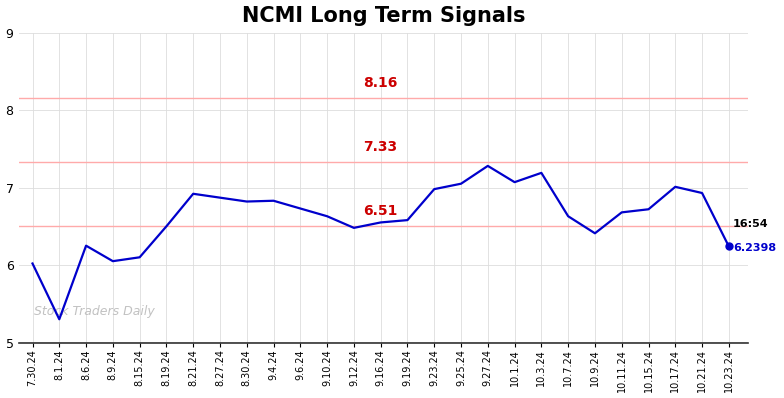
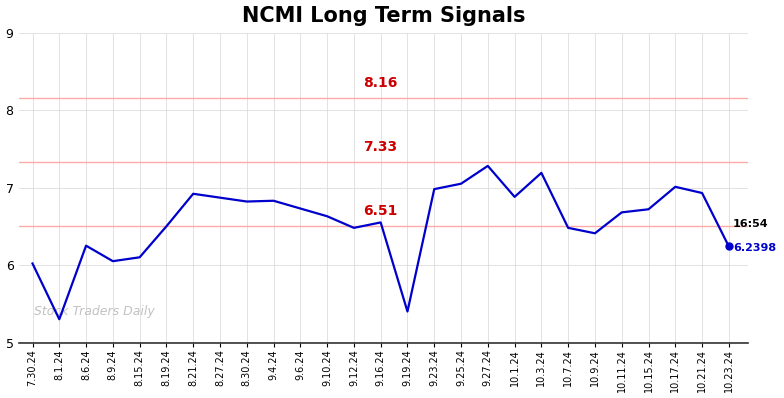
9.19.24: 6.58 -> 5.40
10.1.24: 7.07 -> 6.88
10.7.24: 6.63 -> 6.48
